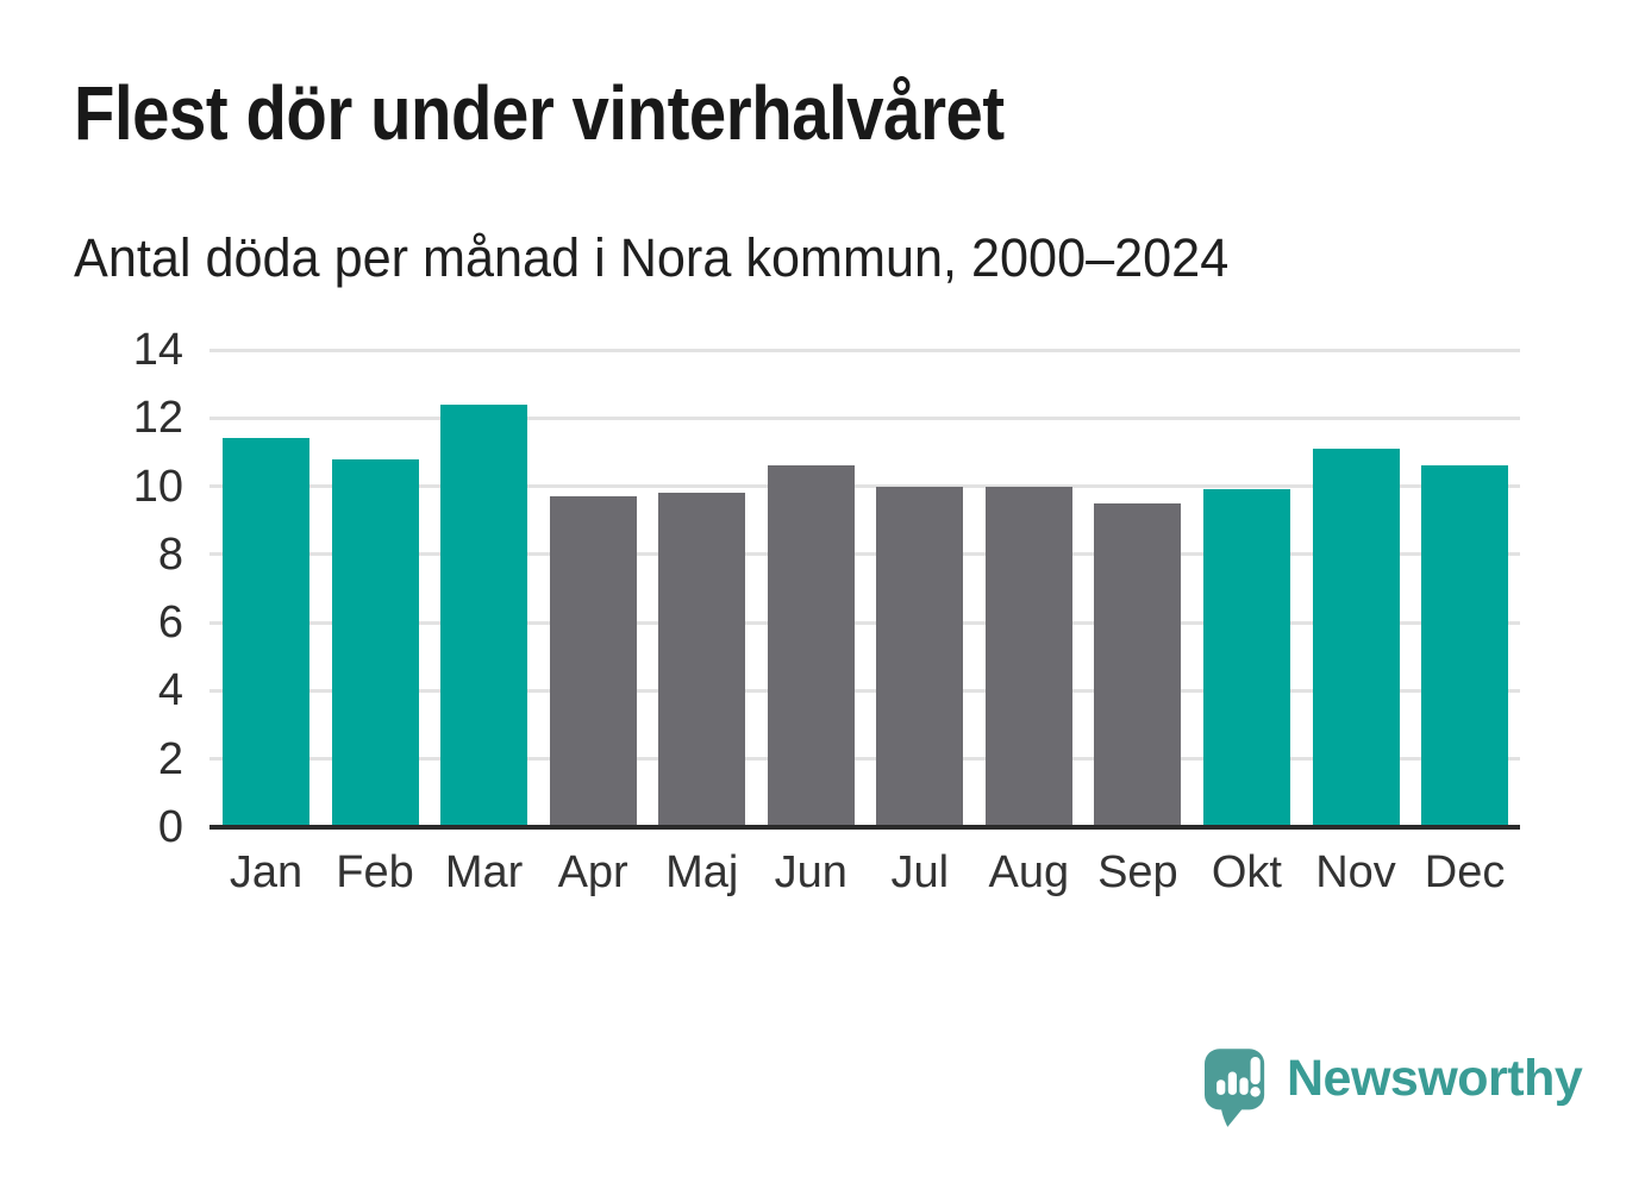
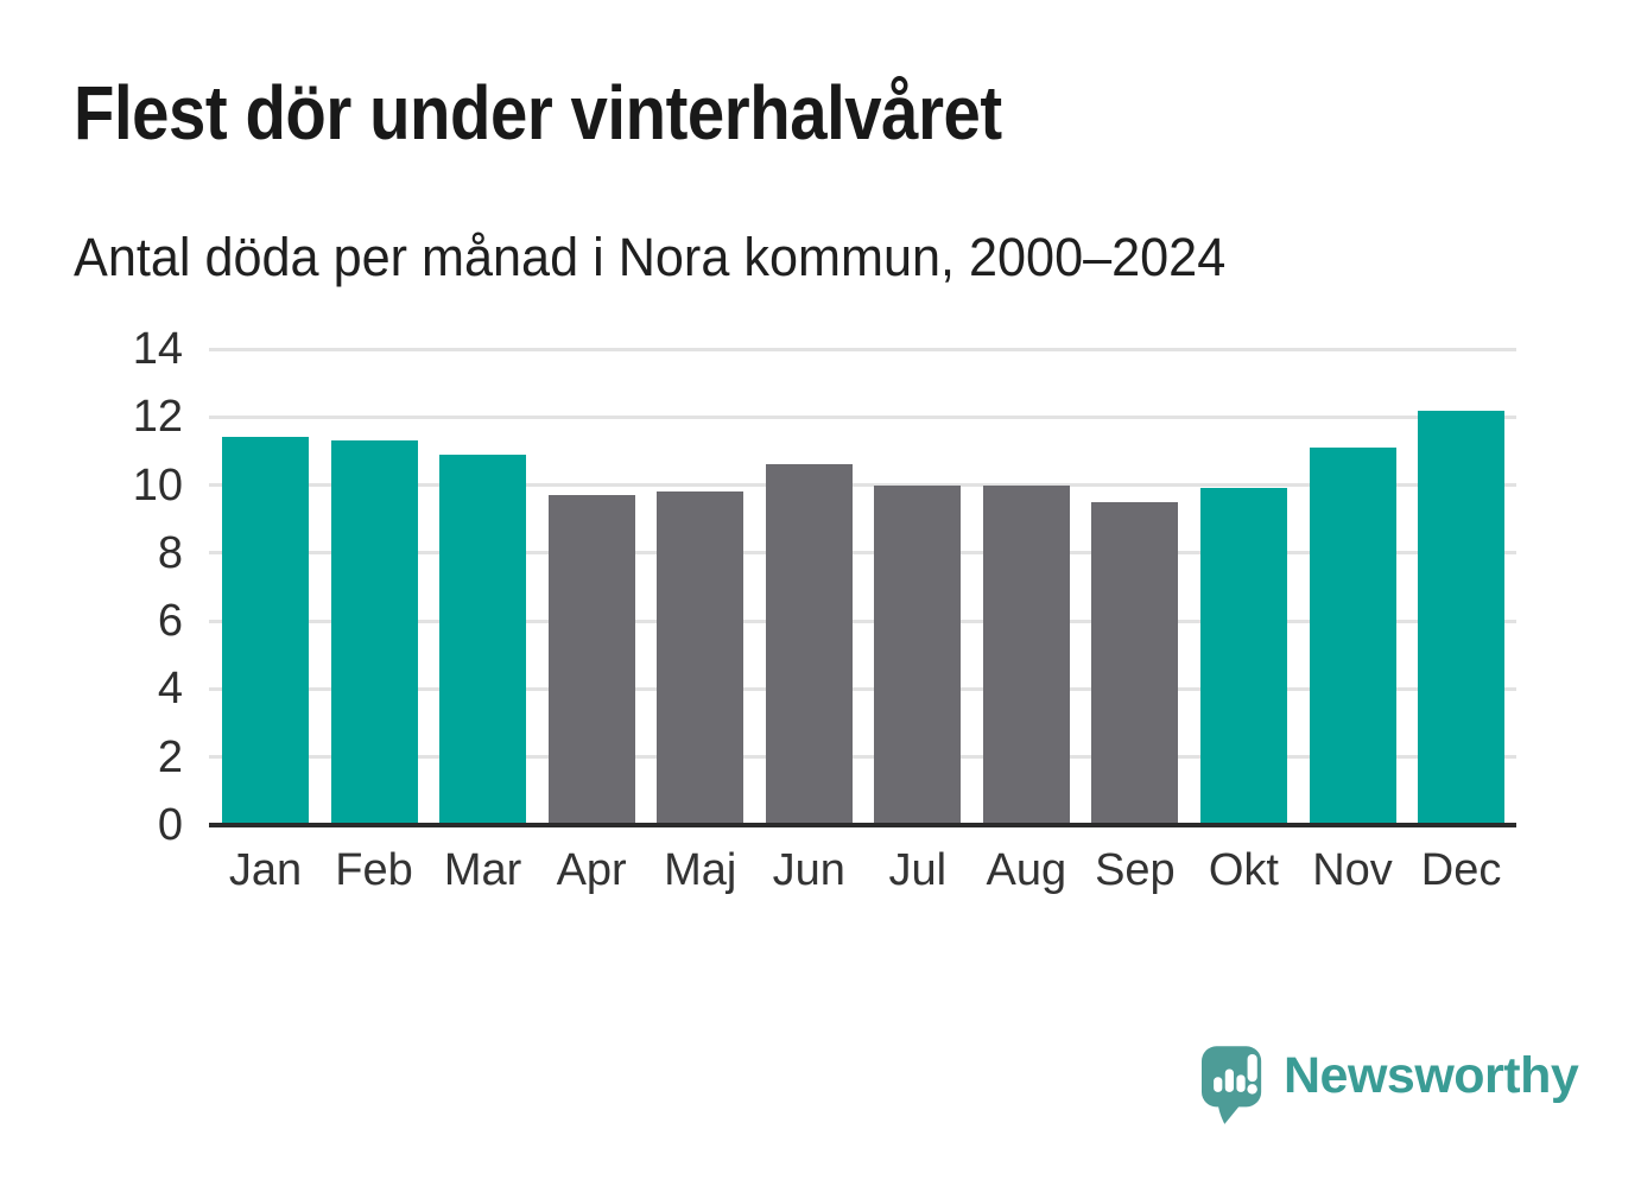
Feb: 10.8 -> 11.3
Mar: 12.4 -> 10.9
Dec: 10.6 -> 12.2
